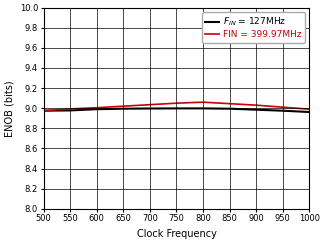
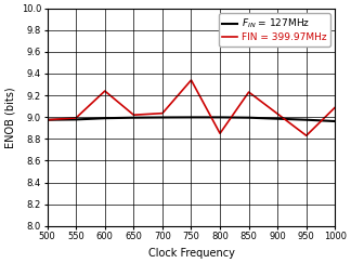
FIN = 399.97MHz/600: 9.01 -> 9.24
FIN = 399.97MHz/750: 9.05 -> 9.34
FIN = 399.97MHz/800: 9.06 -> 8.85
FIN = 399.97MHz/850: 9.04 -> 9.23
FIN = 399.97MHz/950: 9.01 -> 8.83
FIN = 399.97MHz/1000: 8.99 -> 9.09
